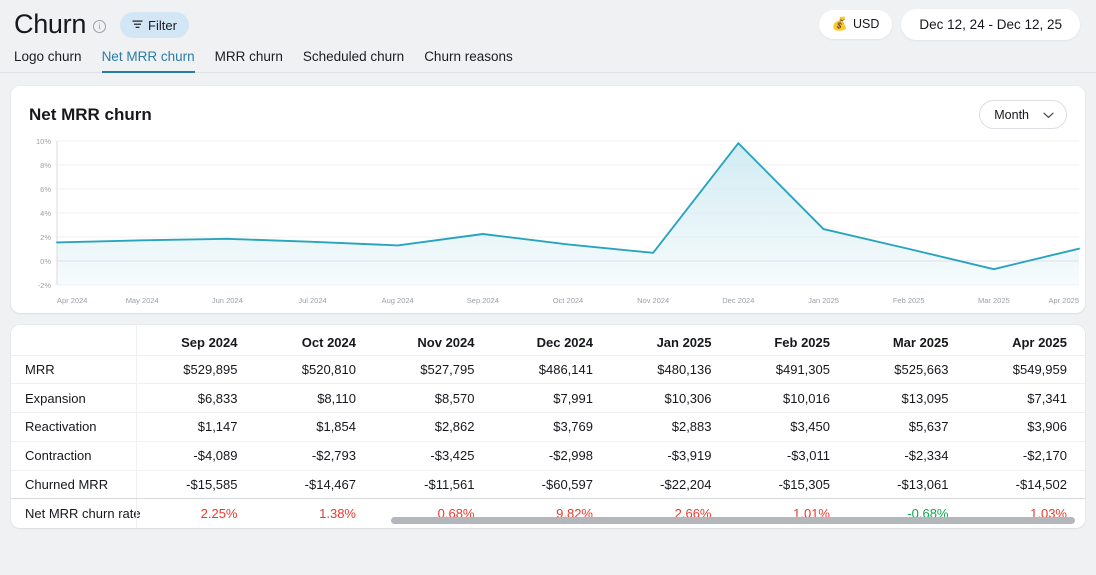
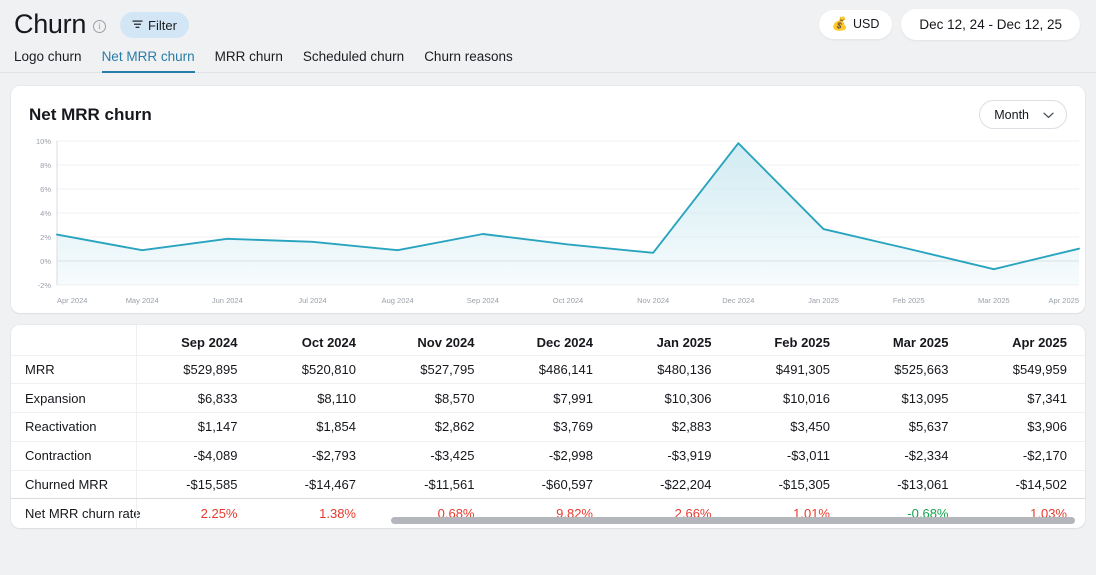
Apr 2024: 1.6% -> 2.2%
May 2024: 1.7% -> 0.9%
Aug 2024: 1.3% -> 0.9%
